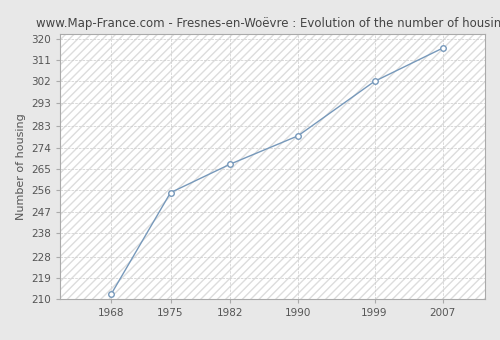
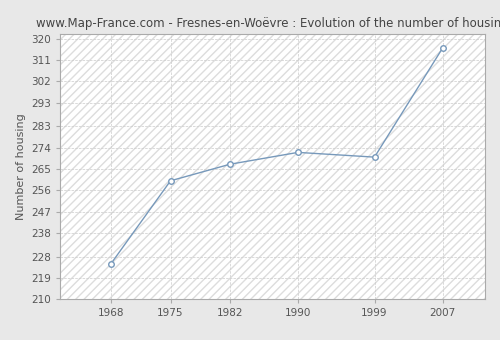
1968: 212 -> 225
1975: 255 -> 260
1990: 279 -> 272
1999: 302 -> 270
